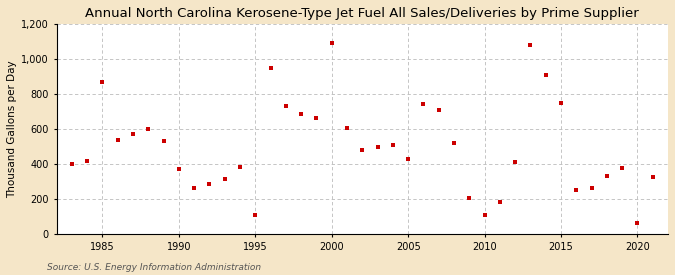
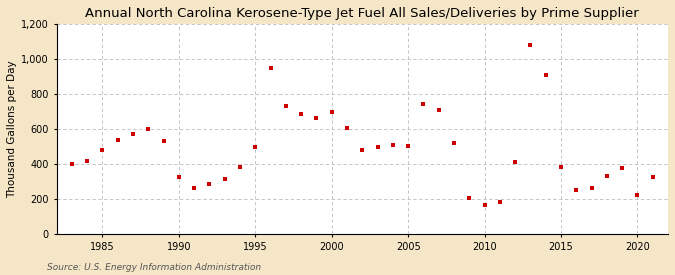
1985: 870 -> 480
1990: 370 -> 320
1995: 110 -> 500
2000: 1,090 -> 700
2005: 430 -> 500
2010: 110 -> 160
2015: 750 -> 380
2020: 60 -> 220
